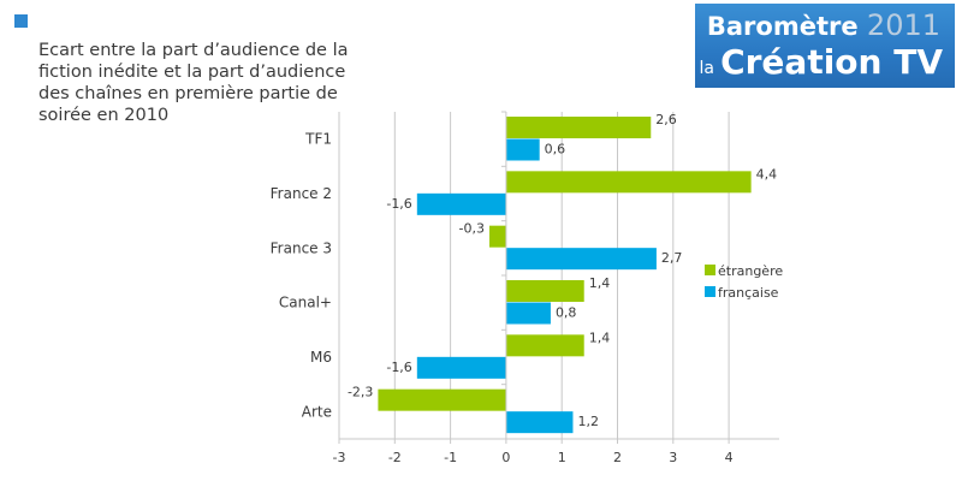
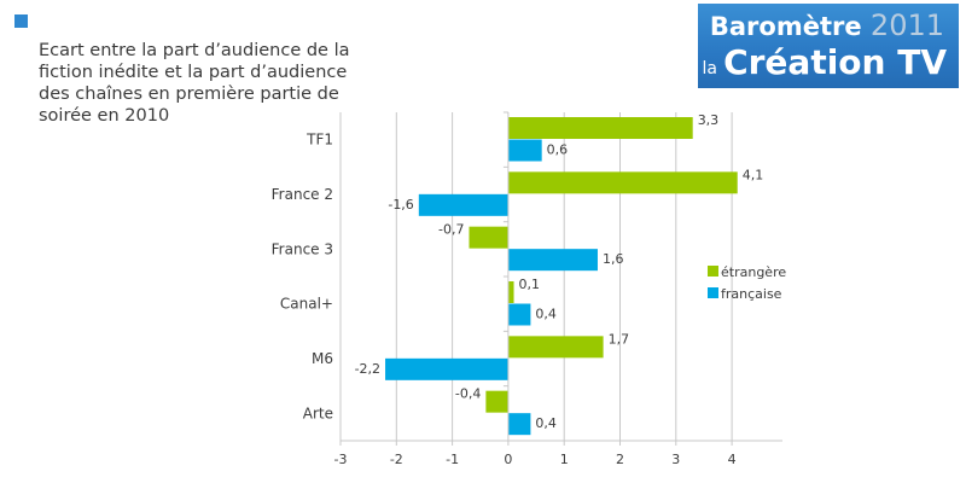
étrangère/TF1: 2,6 -> 3,3
étrangère/France 2: 4,4 -> 4,1
étrangère/France 3: -0,3 -> -0,7
française/France 3: 2,7 -> 1,6
étrangère/Canal+: 1,4 -> 0,1
française/Canal+: 0,8 -> 0,4
étrangère/M6: 1,4 -> 1,7
française/M6: -1,6 -> -2,2
étrangère/Arte: -2,3 -> -0,4
française/Arte: 1,2 -> 0,4
